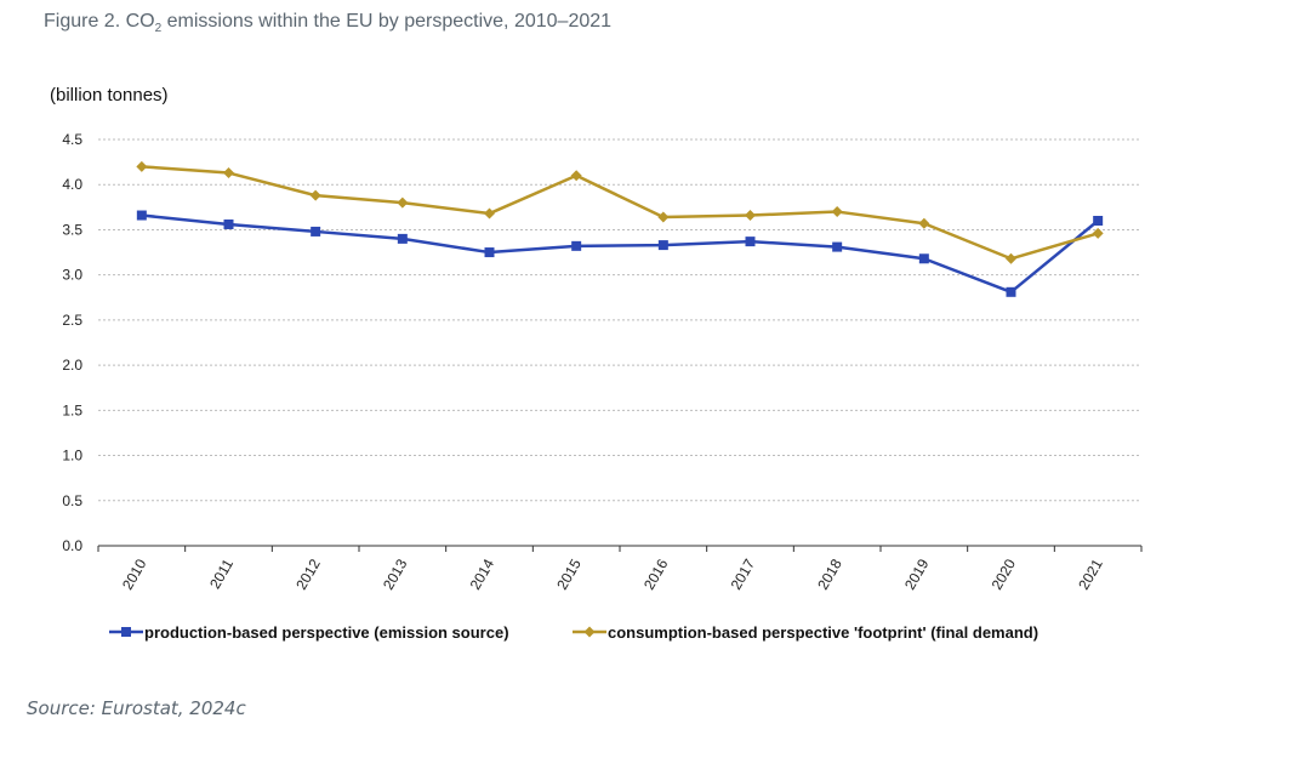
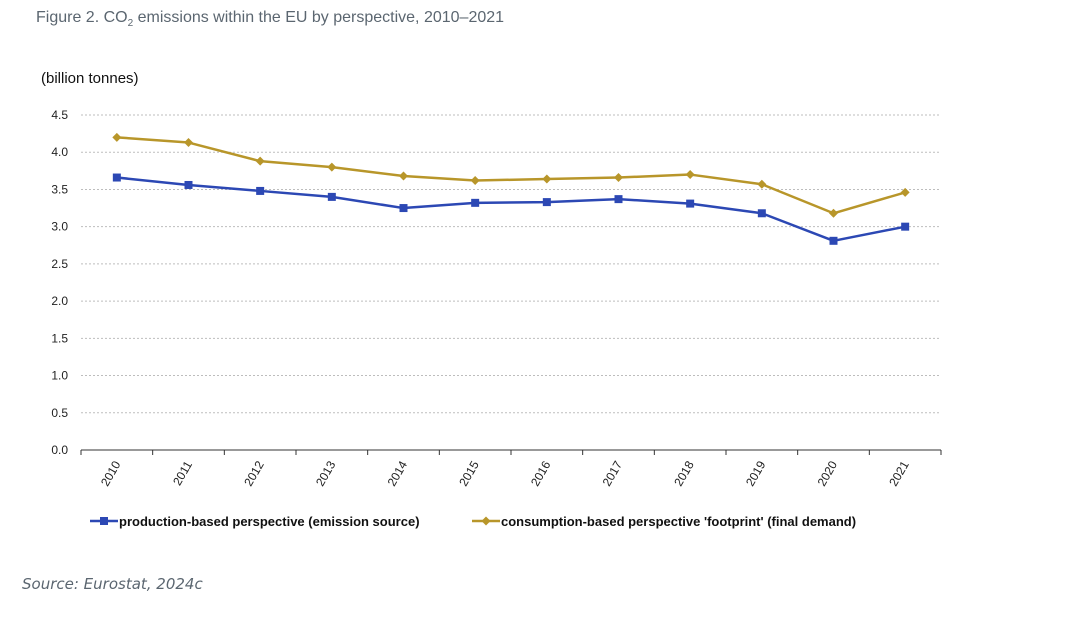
consumption-based perspective 'footprint' (final demand)/2015: 4.1 -> 3.6
production-based perspective (emission source)/2021: 3.6 -> 3.0
